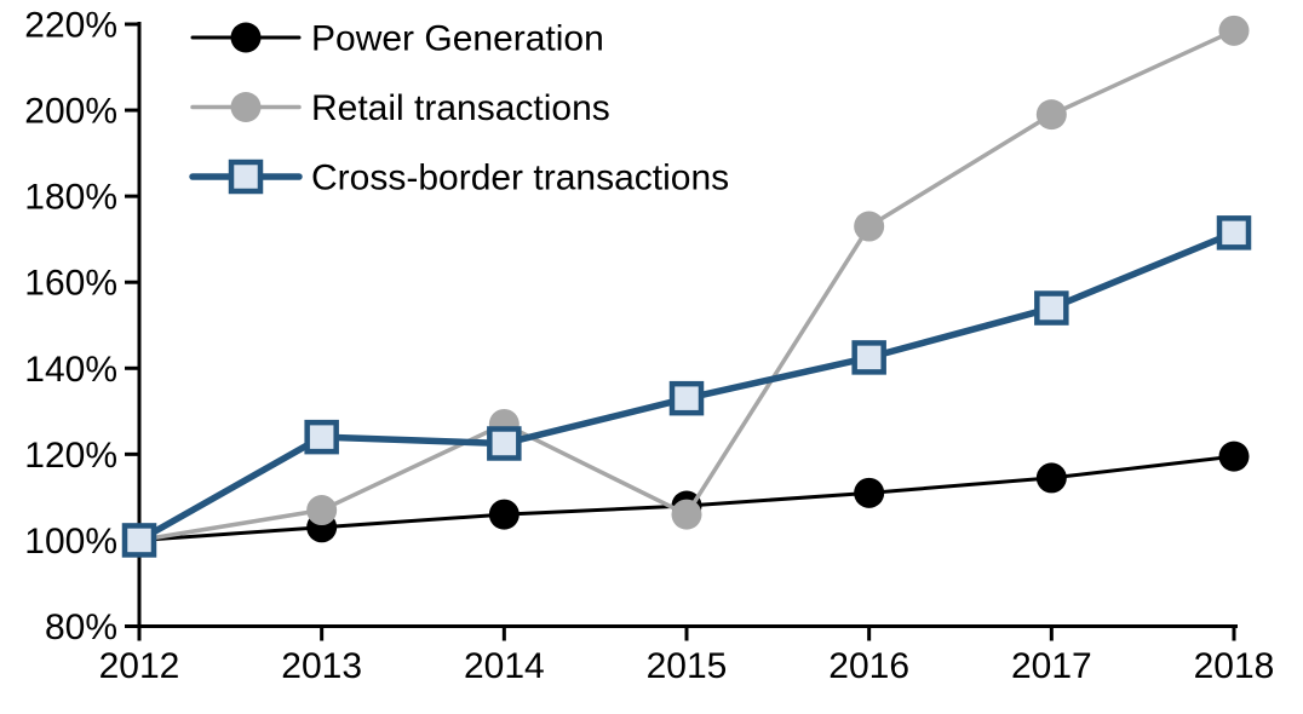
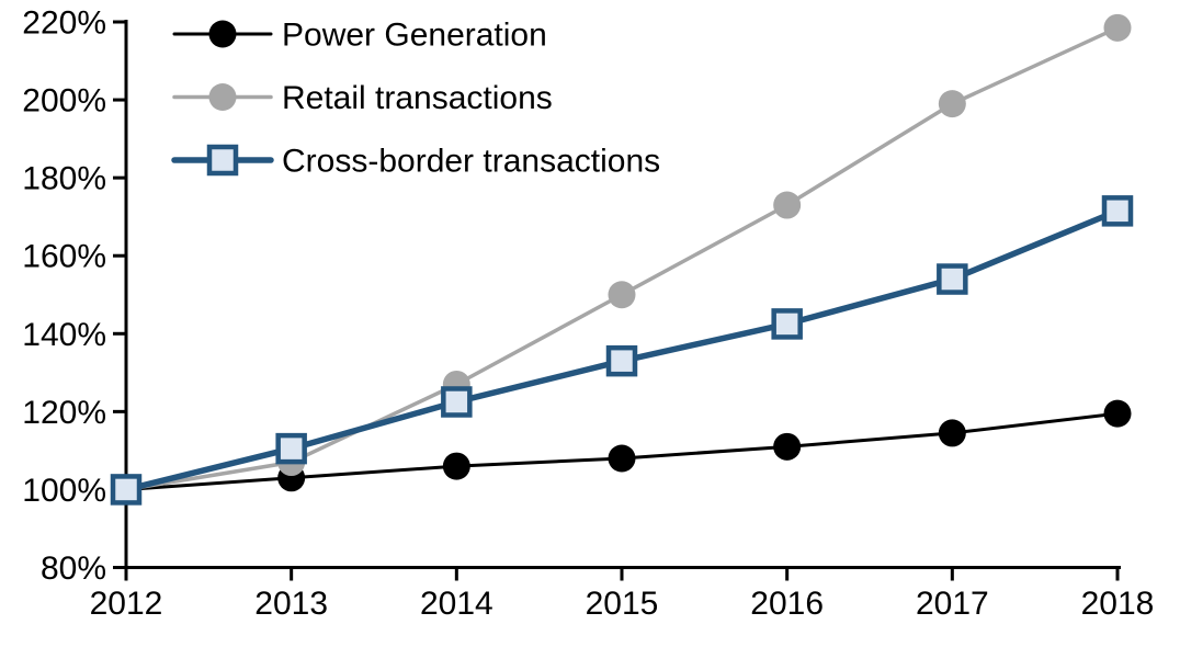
Cross-border transactions/2013: 124% -> 110%
Retail transactions/2015: 106% -> 150%
